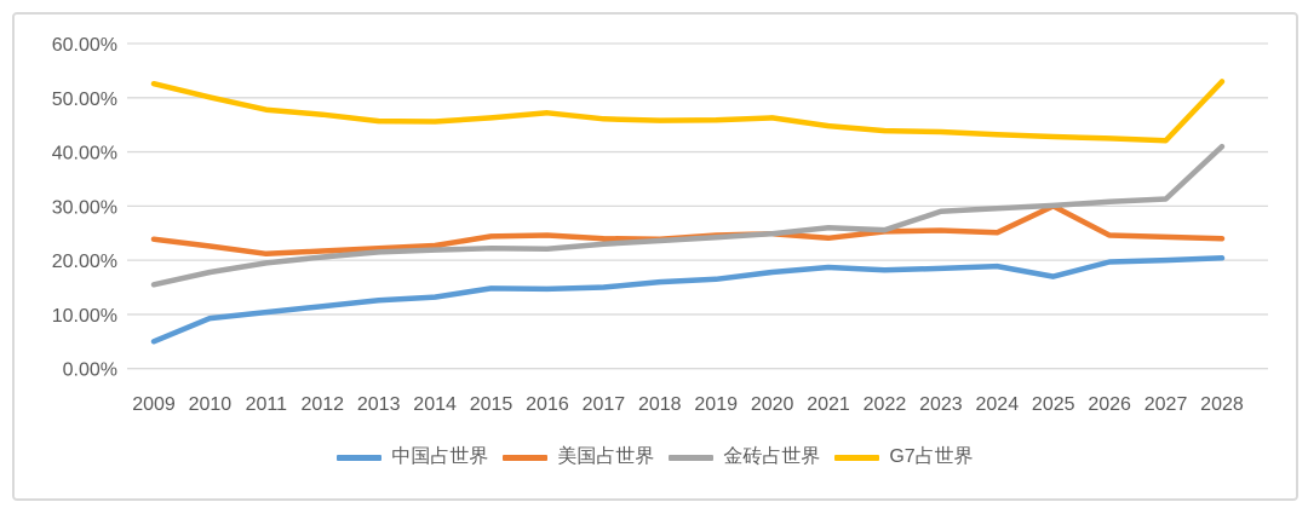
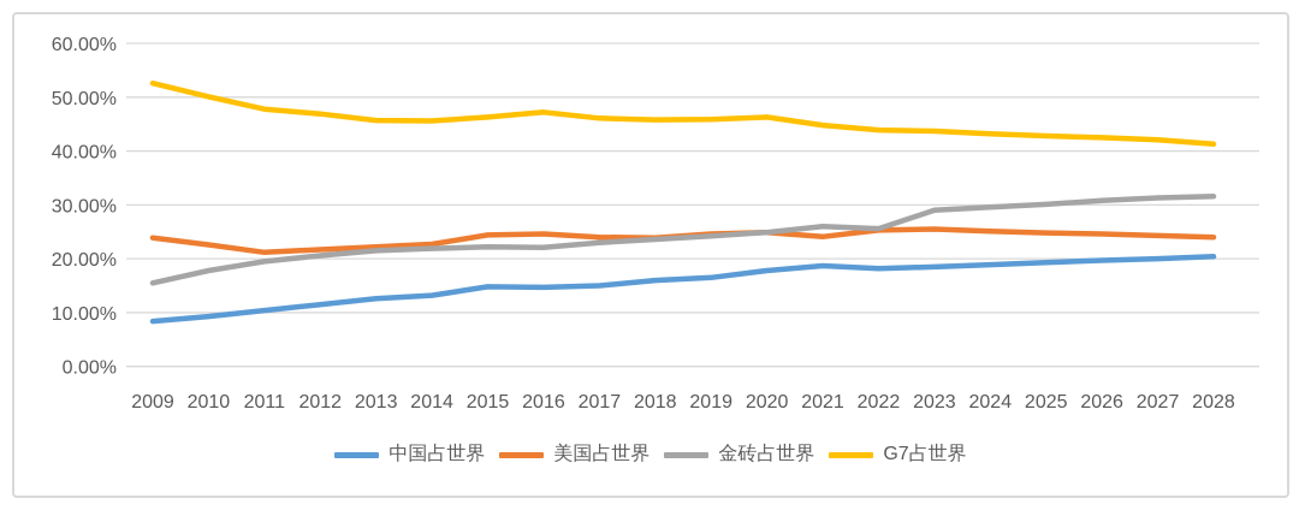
中国占世界/2009: 5% -> 8%
中国占世界/2025: 17% -> 19%
美国占世界/2025: 30% -> 25%
金砖占世界/2028: 41% -> 32%
G7占世界/2028: 53% -> 41%
